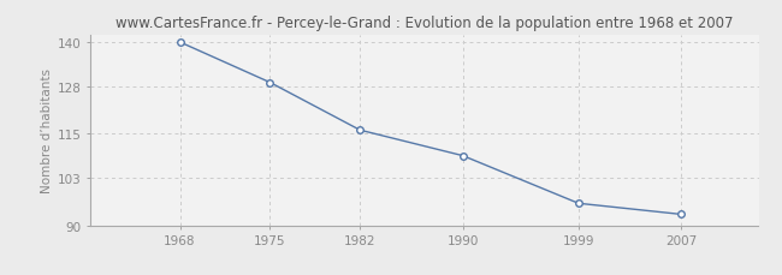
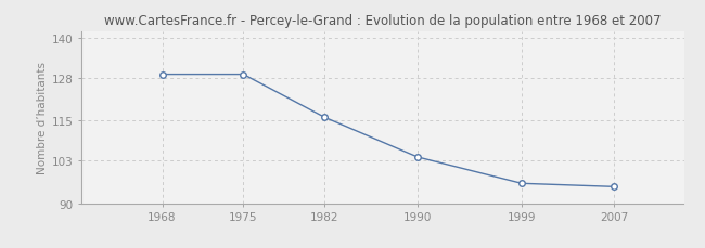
1968: 140 -> 129
1990: 109 -> 104
2007: 93 -> 95
